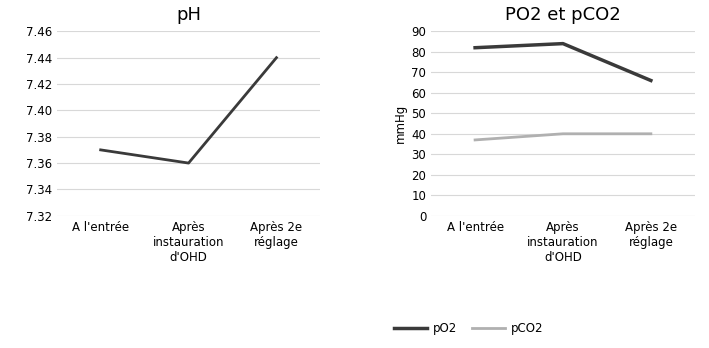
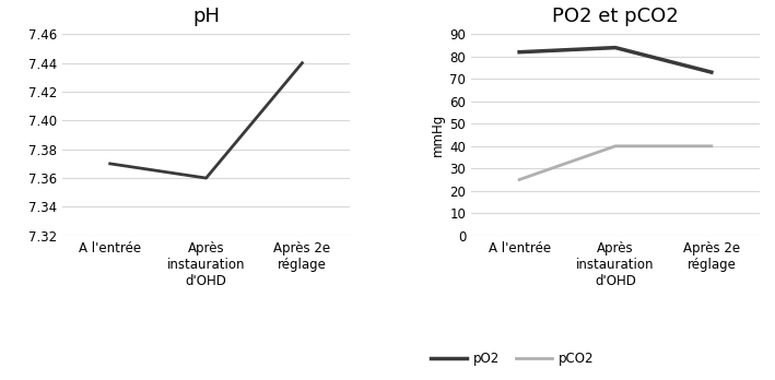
PO2 et pCO2/pCO2/A l'entrée: 37 -> 25
PO2 et pCO2/pO2/Après 2e réglage: 66 -> 73
